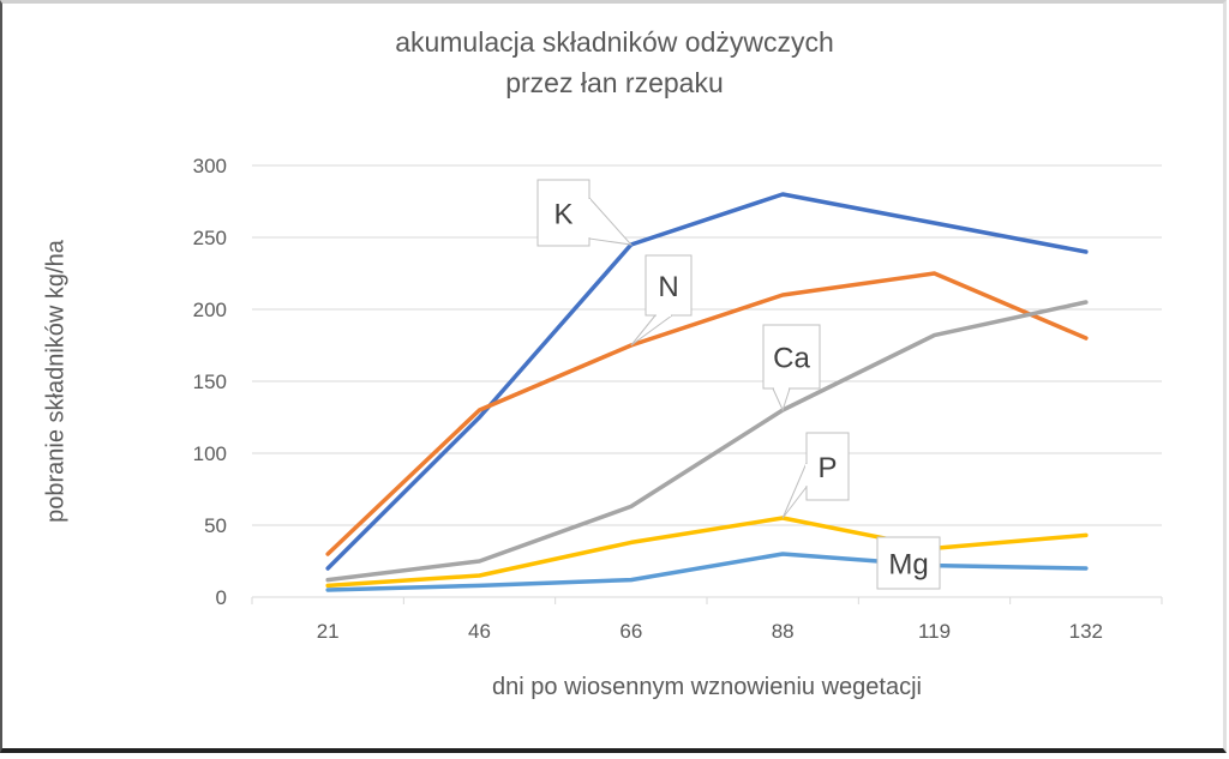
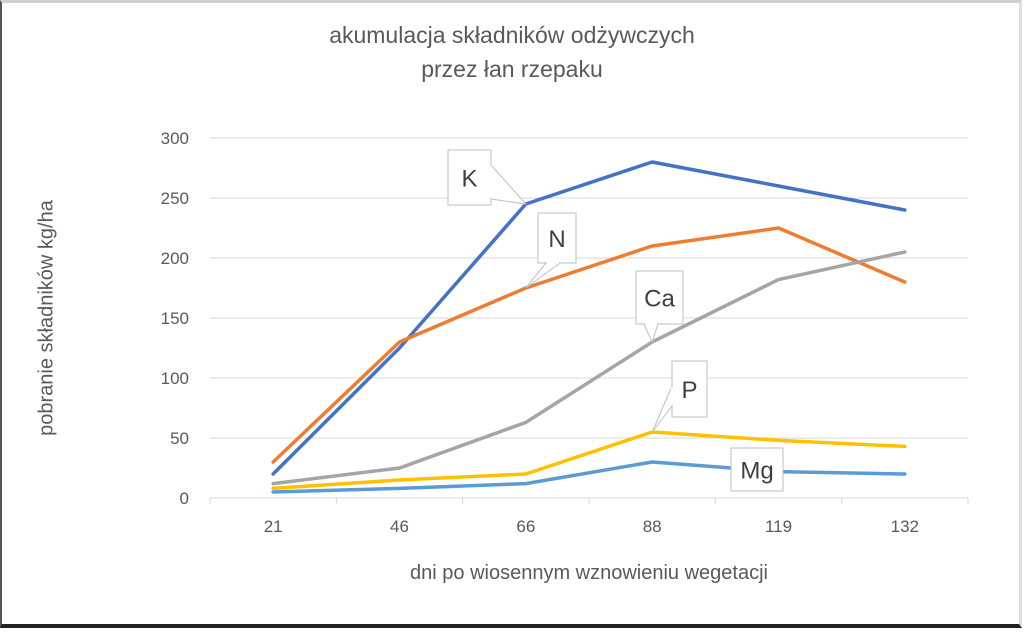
P/66: 38 -> 20
P/119: 34 -> 48
